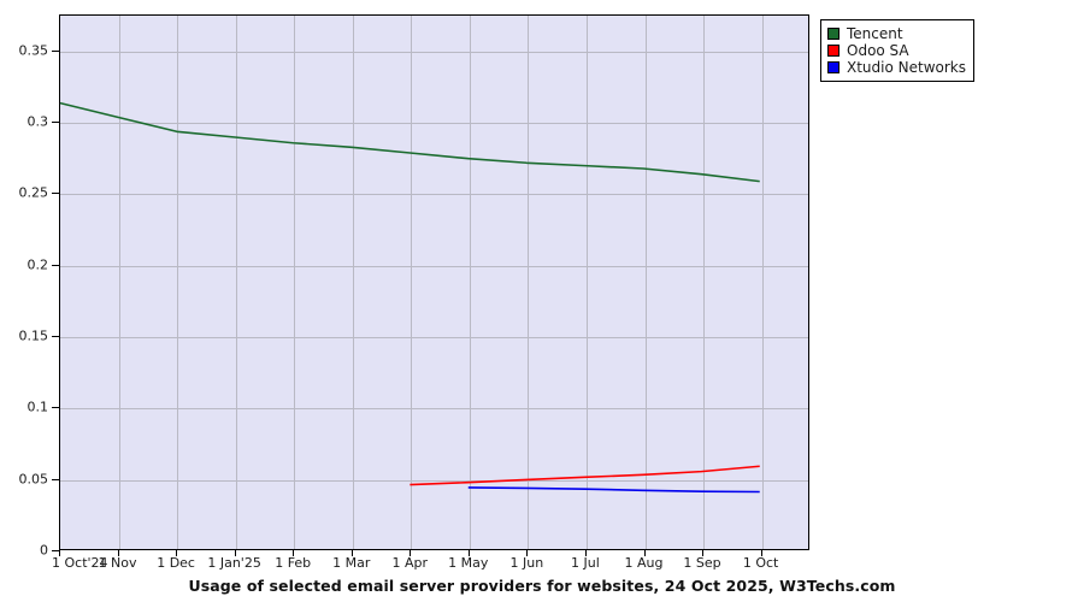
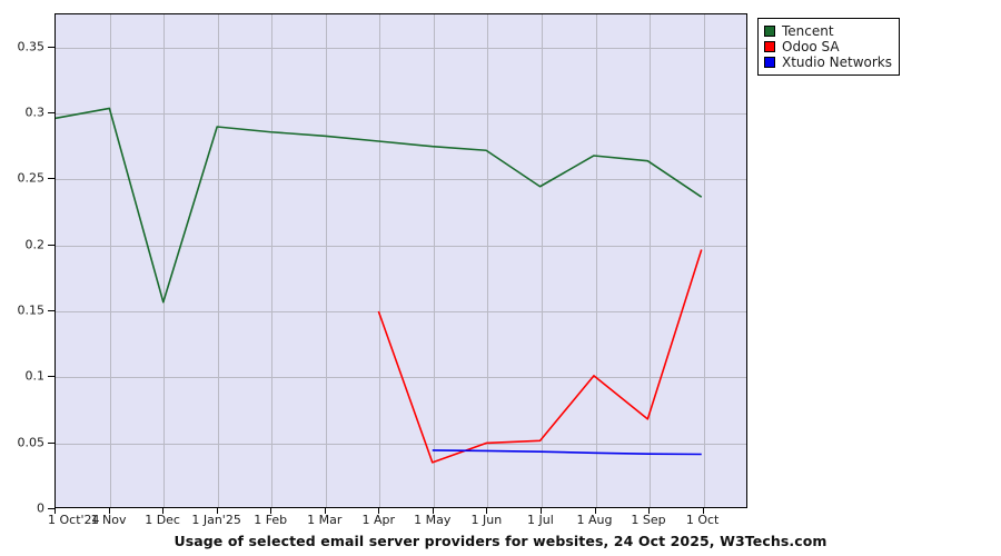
Tencent/1 Oct'24: 0.314 -> 0.296
Tencent/1 Dec: 0.293 -> 0.156
Odoo SA/1 Apr: 0.045 -> 0.149
Odoo SA/1 May: 0.047 -> 0.034
Tencent/1 Jul: 0.270 -> 0.244
Odoo SA/1 Aug: 0.052 -> 0.100
Odoo SA/1 Sep: 0.054 -> 0.067
Tencent/1 Oct: 0.259 -> 0.236
Odoo SA/1 Oct: 0.058 -> 0.196
